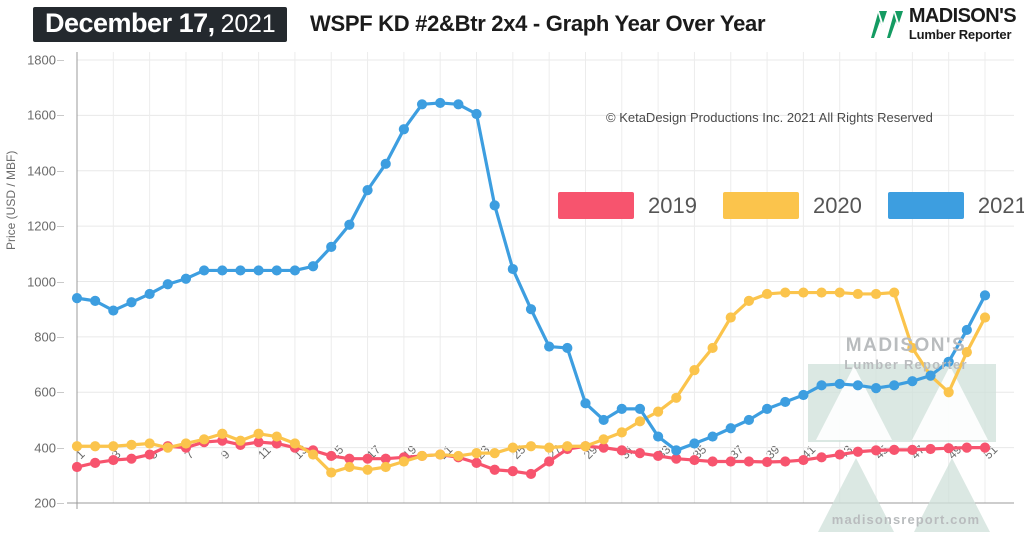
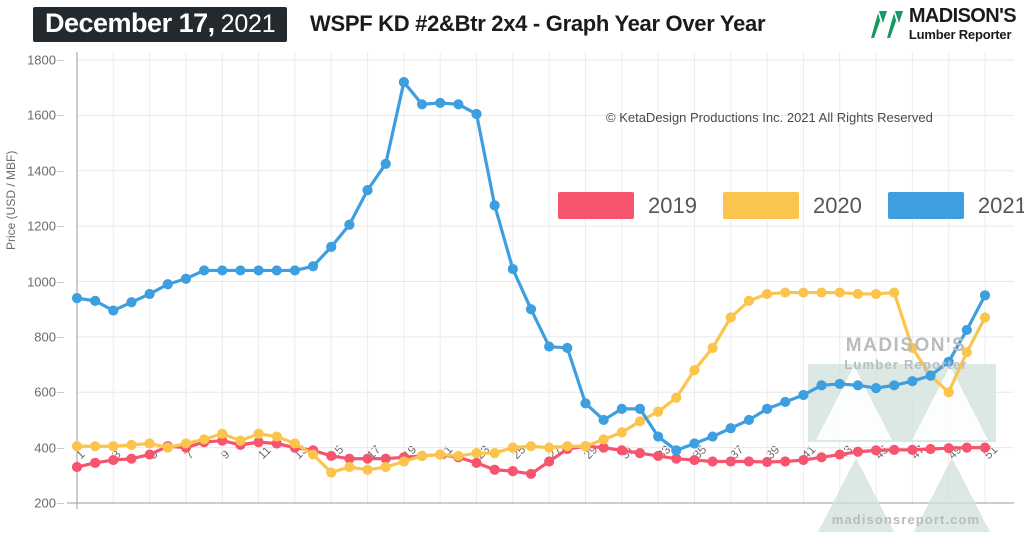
2021/19: 1550 -> 1720
